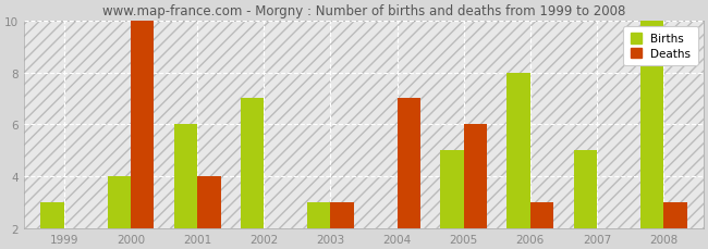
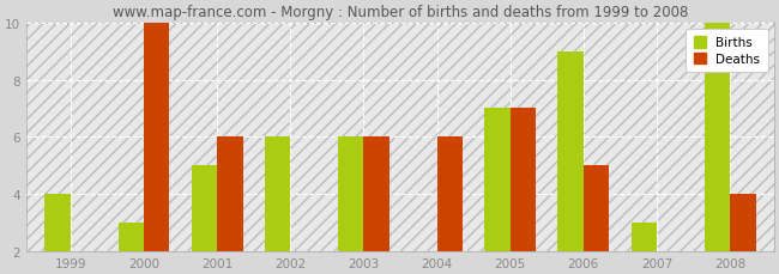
Births/1999: 3 -> 4
Births/2000: 4 -> 3
Births/2001: 6 -> 5
Deaths/2001: 4 -> 6
Births/2002: 7 -> 6
Births/2003: 3 -> 6
Deaths/2003: 3 -> 6
Deaths/2004: 7 -> 6
Births/2005: 5 -> 7
Deaths/2005: 6 -> 7
Births/2006: 8 -> 9
Deaths/2006: 3 -> 5
Births/2007: 5 -> 3
Deaths/2008: 3 -> 4
